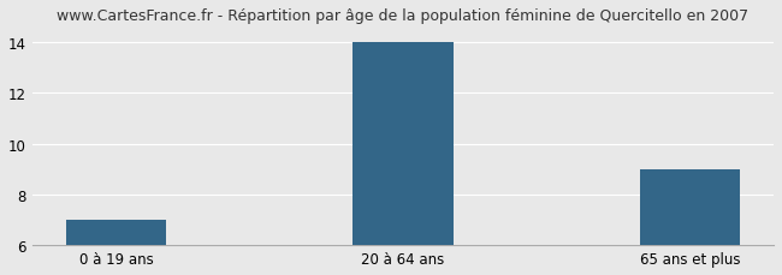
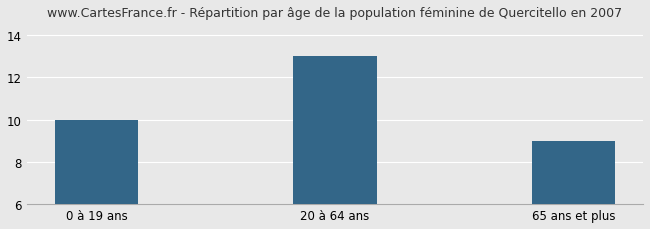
0 à 19 ans: 7 -> 10
20 à 64 ans: 14 -> 13
